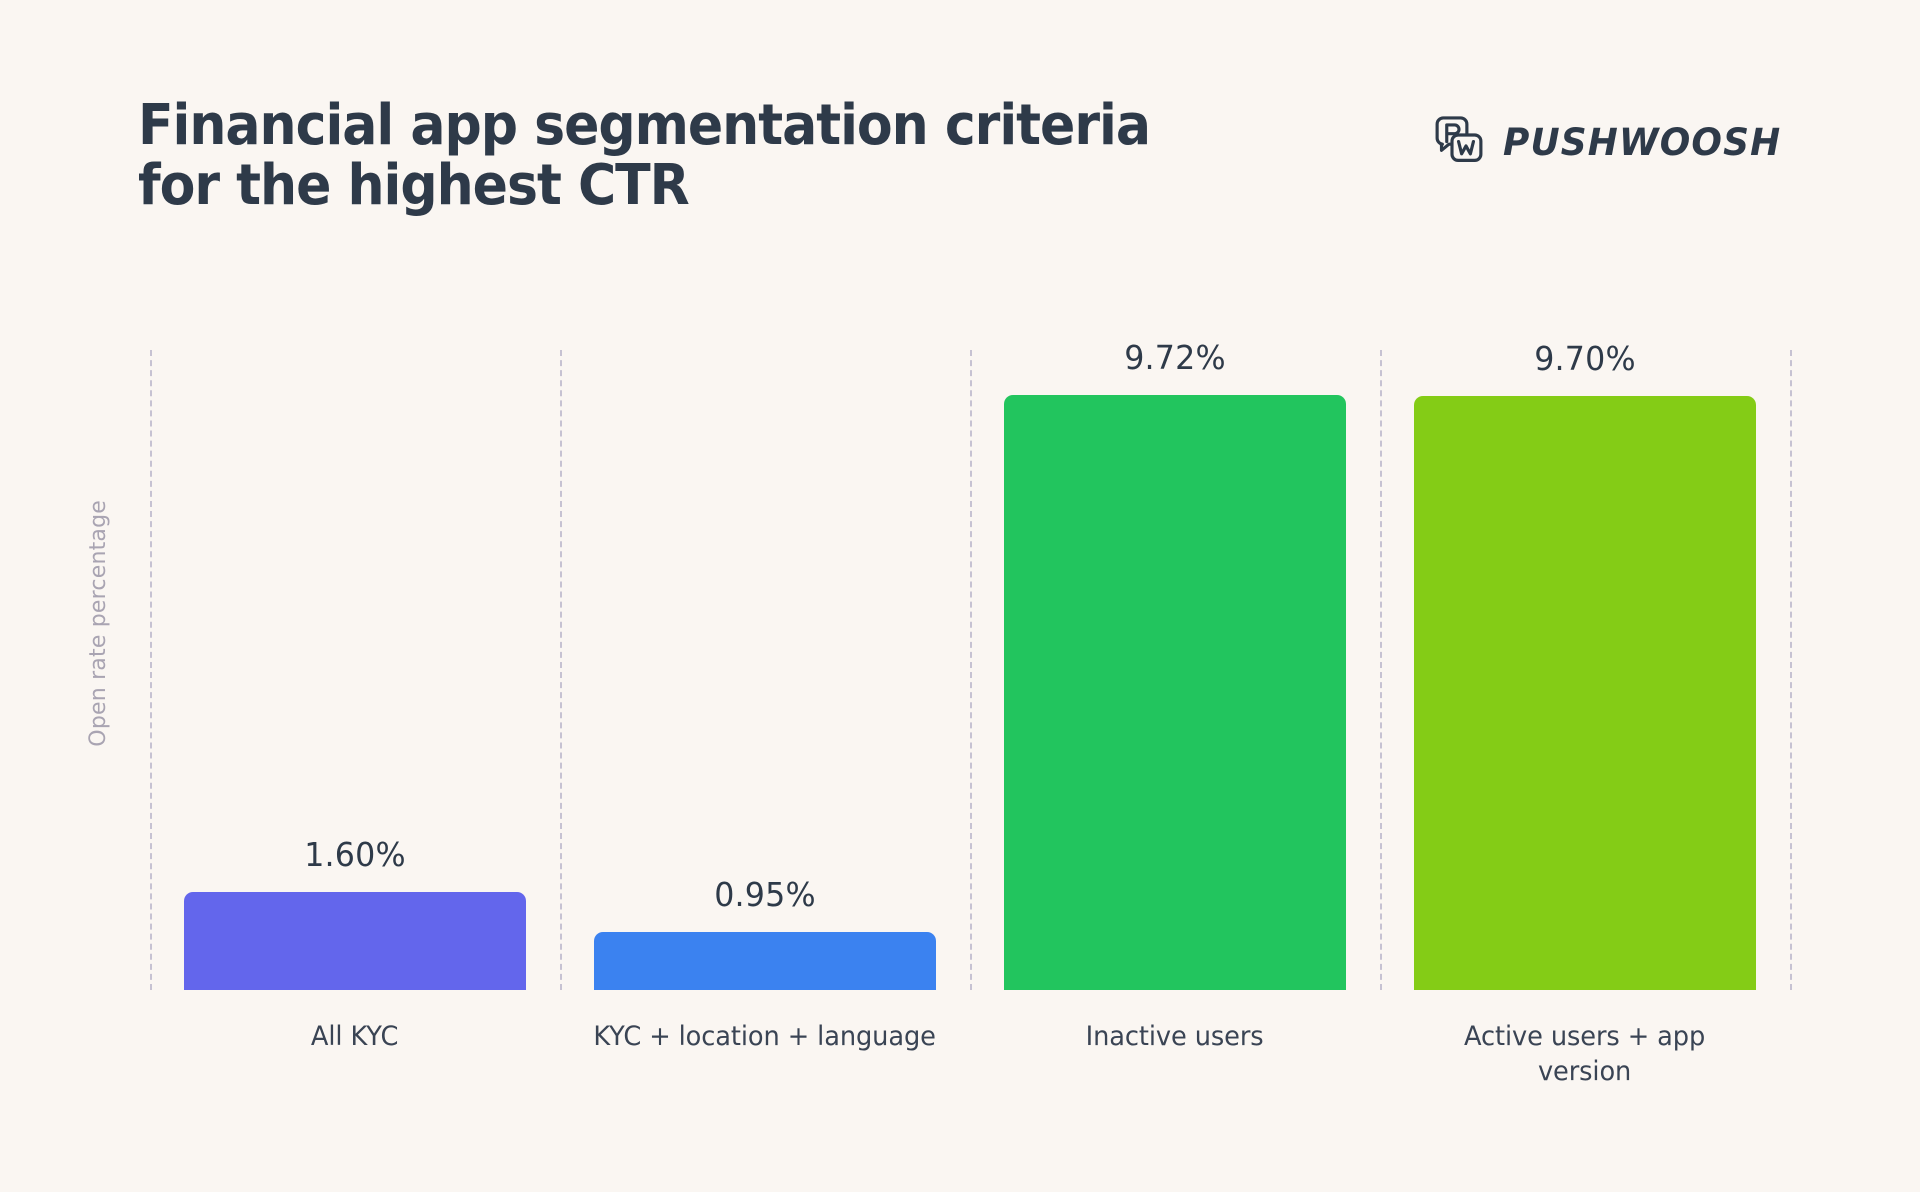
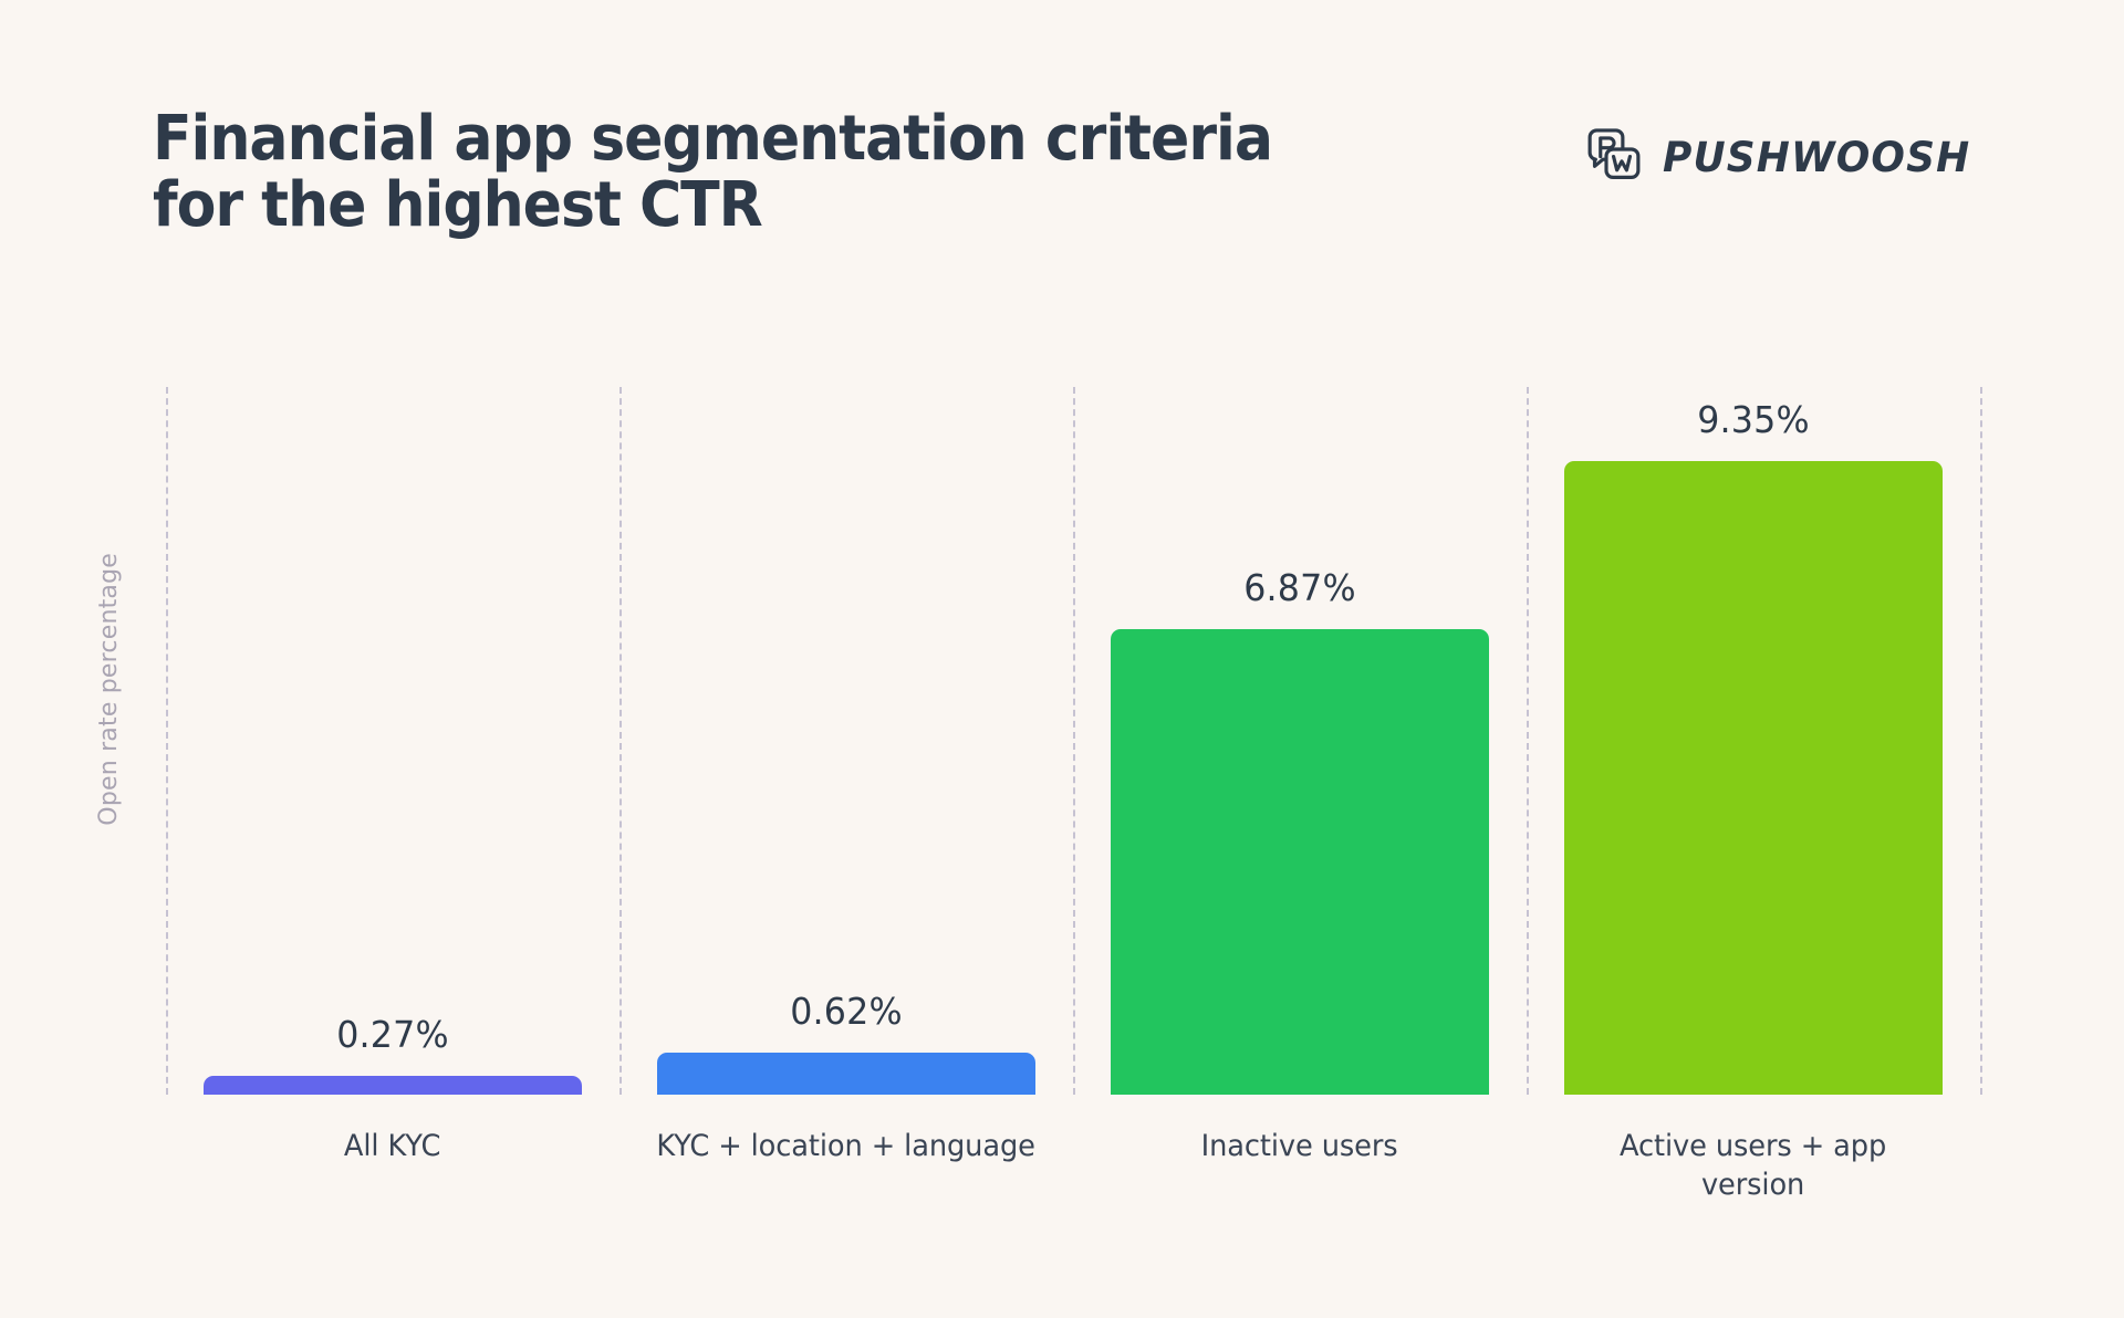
All KYC: 1.60% -> 0.27%
KYC + location + language: 0.95% -> 0.62%
Inactive users: 9.72% -> 6.87%
Active users + app version: 9.70% -> 9.35%
